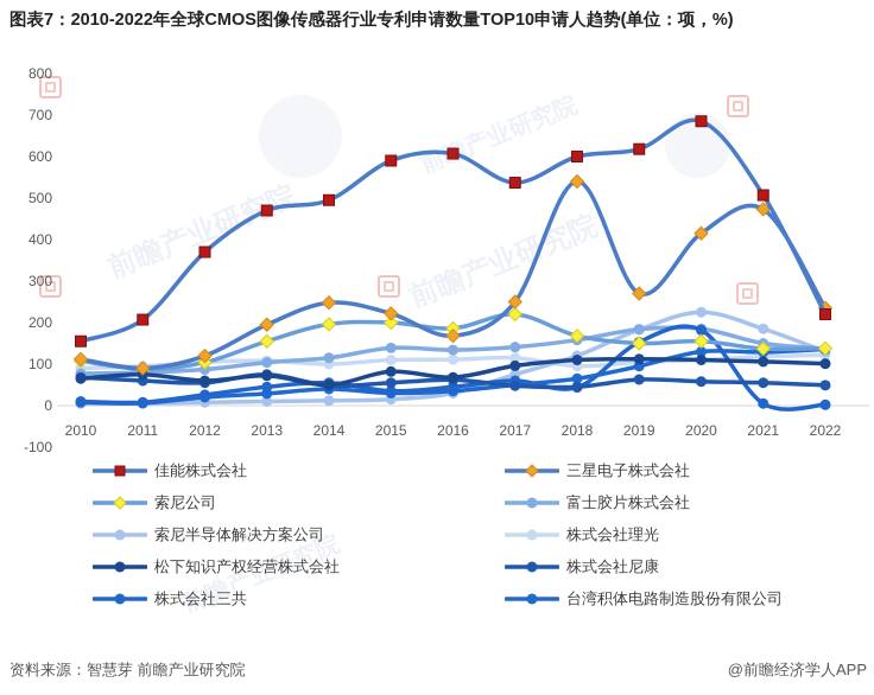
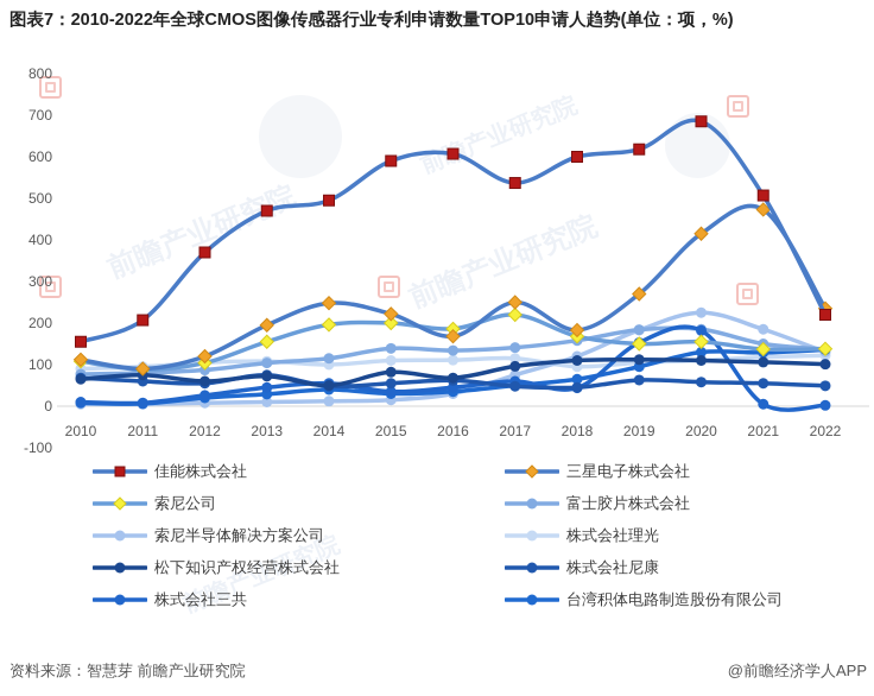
三星电子株式会社/2018: 540 -> 180
